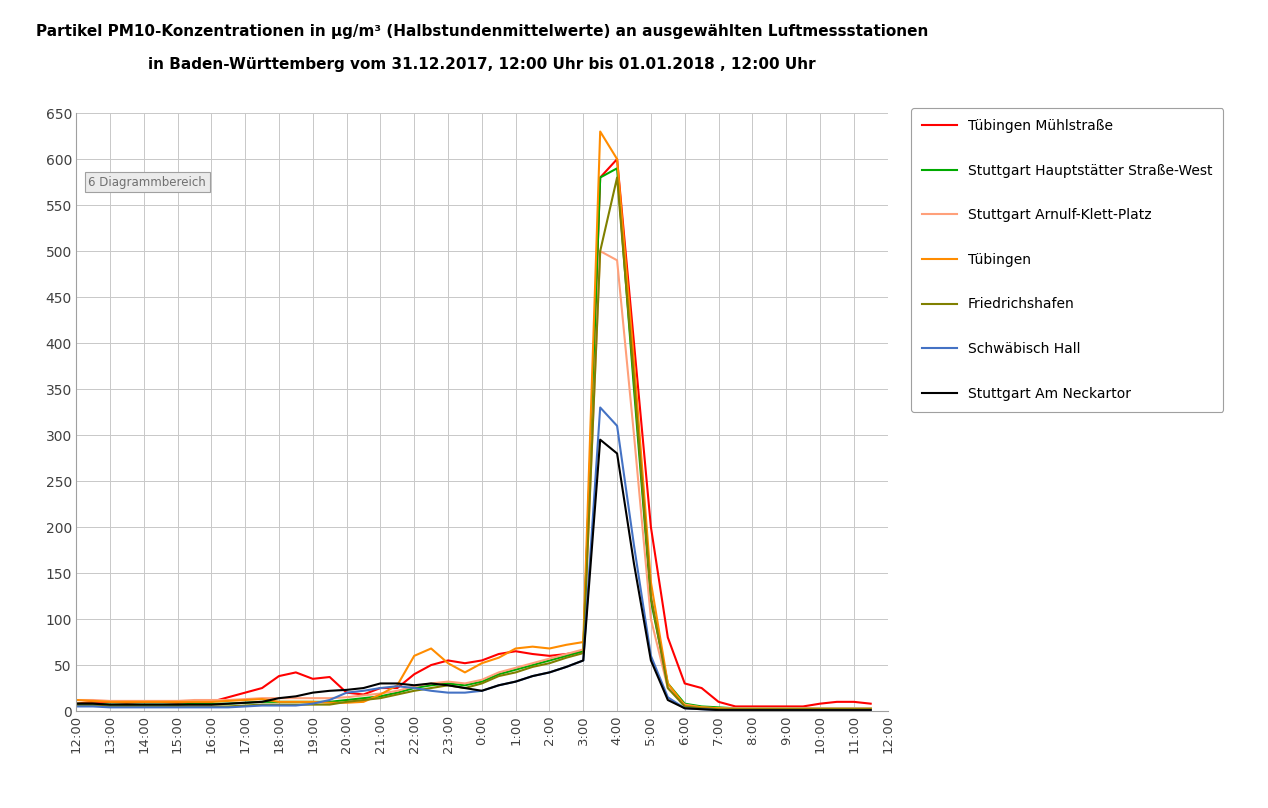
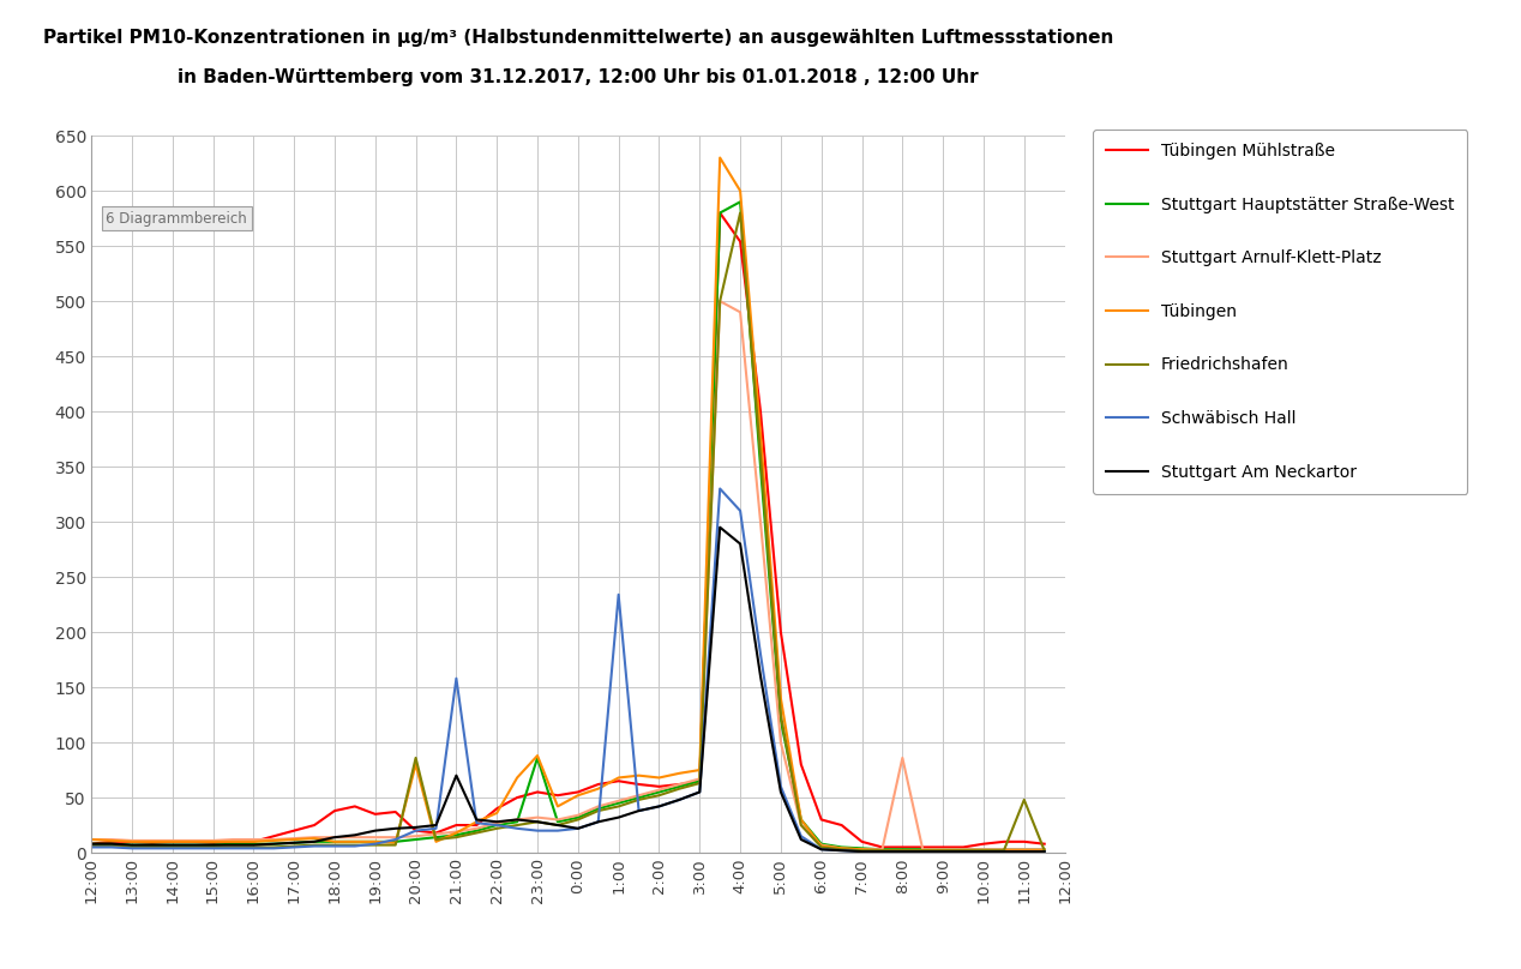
Tübingen/20:00: 9 -> 80
Friedrichshafen/20:00: 10 -> 86
Schwäbisch Hall/21:00: 25 -> 158
Stuttgart Am Neckartor/21:00: 30 -> 70
Tübingen/22:00: 60 -> 36
Stuttgart Hauptstätter Straße-West/23:00: 30 -> 86
Tübingen/23:00: 52 -> 88
Schwäbisch Hall/1:00: 32 -> 234
Tübingen Mühlstraße/4:00: 600 -> 554
Stuttgart Arnulf-Klett-Platz/8:00: 3 -> 86
Friedrichshafen/11:00: 2 -> 48
